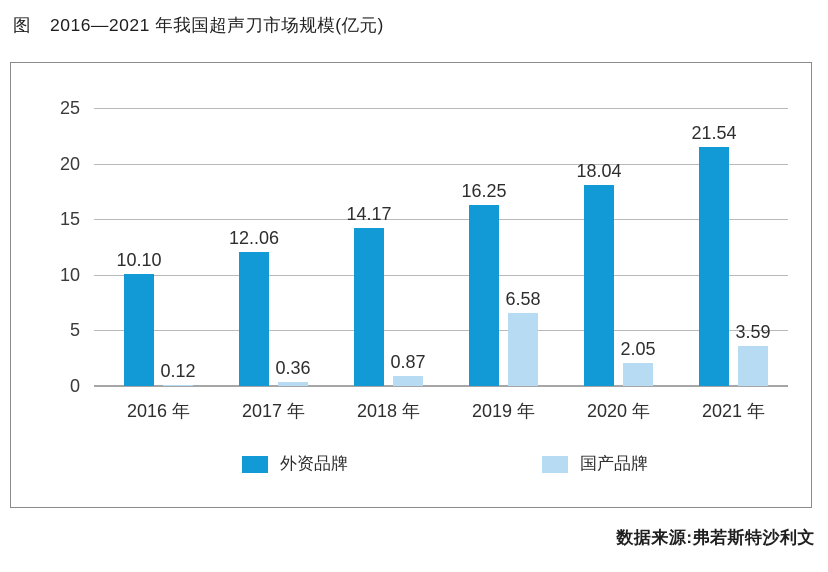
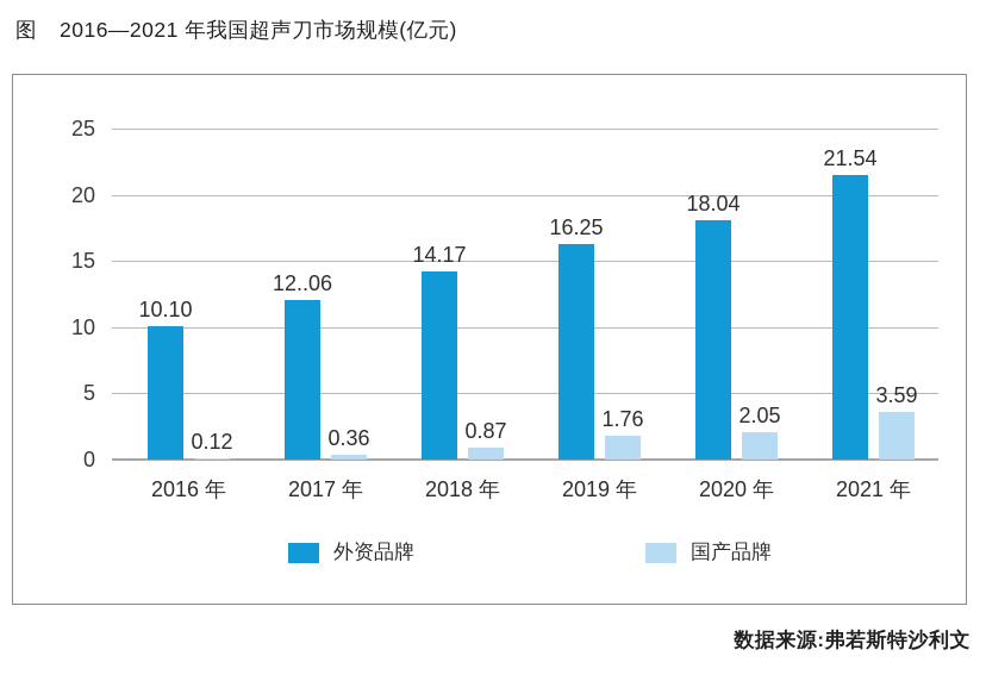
国产品牌/2019 年: 6.58 -> 1.76
